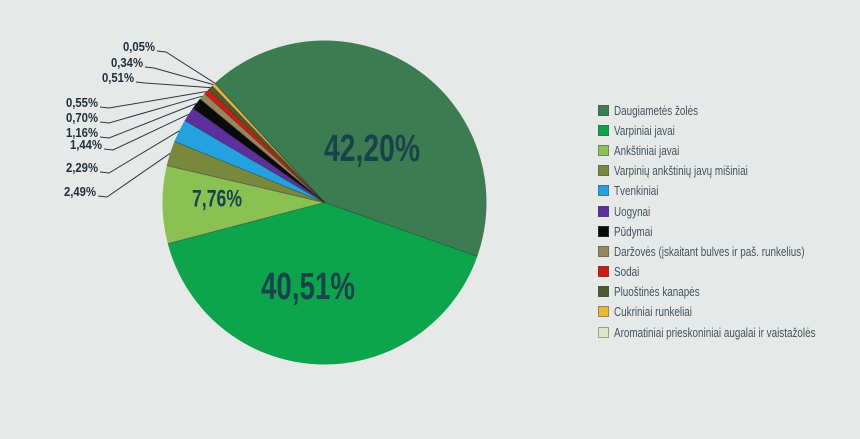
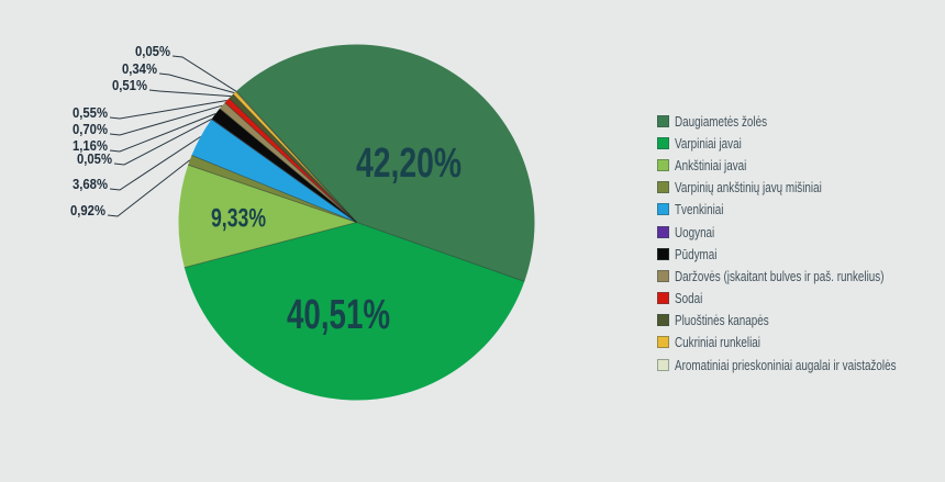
Ankštiniai javai: 7,76% -> 9,33%
Varpinių ankštinių javų mišiniai: 2,49% -> 0,92%
Tvenkiniai: 2,29% -> 3,68%
Uogynai: 1,44% -> 0,05%
